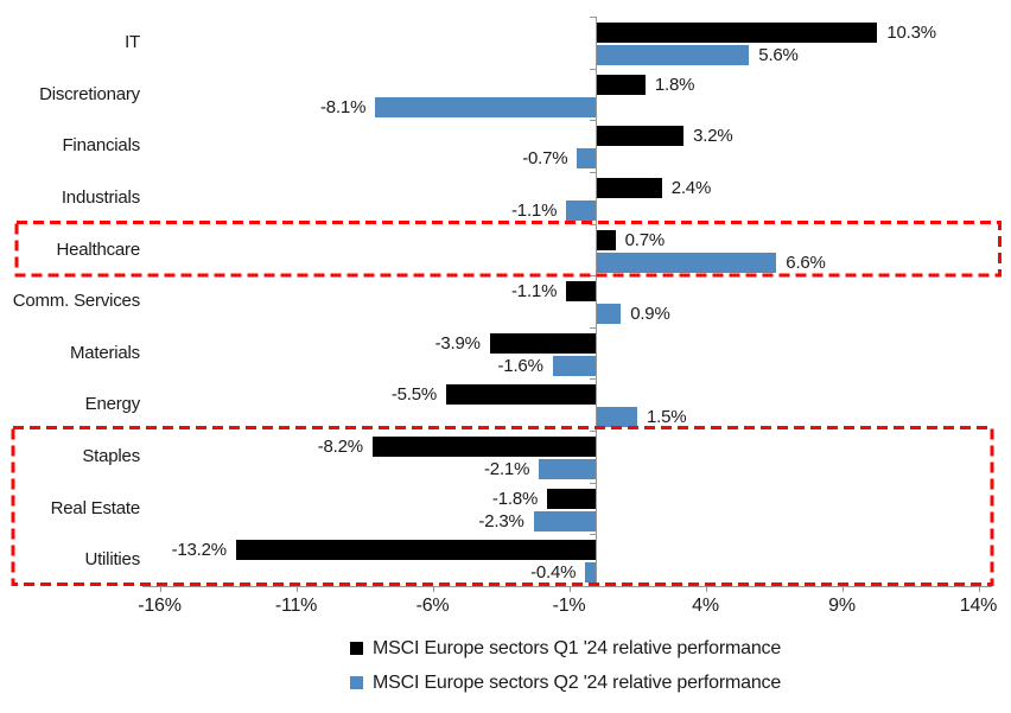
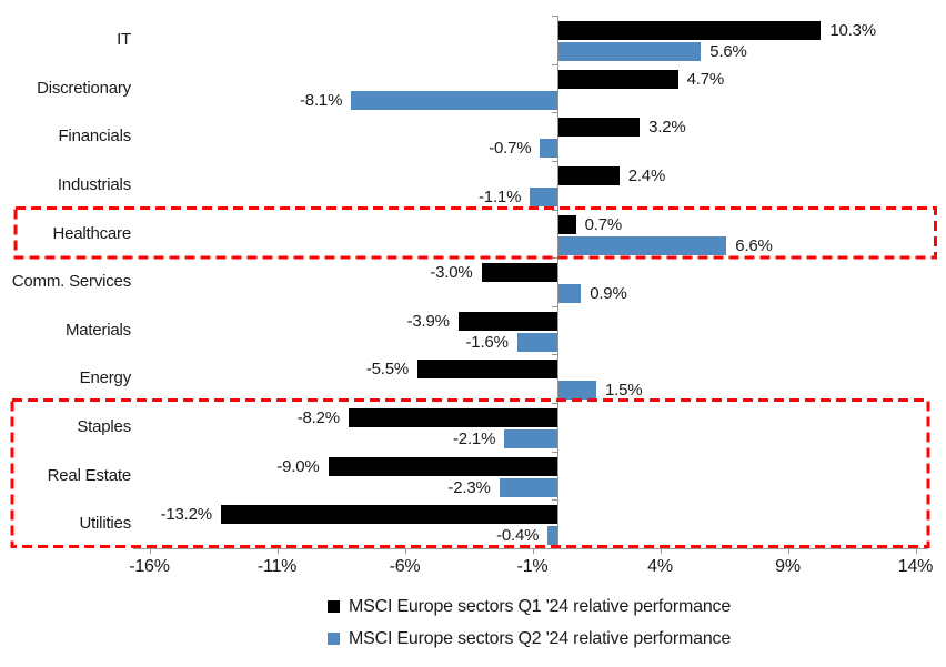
MSCI Europe sectors Q1 '24 relative performance/Discretionary: 1.8% -> 4.7%
MSCI Europe sectors Q1 '24 relative performance/Comm. Services: -1.1% -> -3.0%
MSCI Europe sectors Q1 '24 relative performance/Real Estate: -1.8% -> -9.0%
